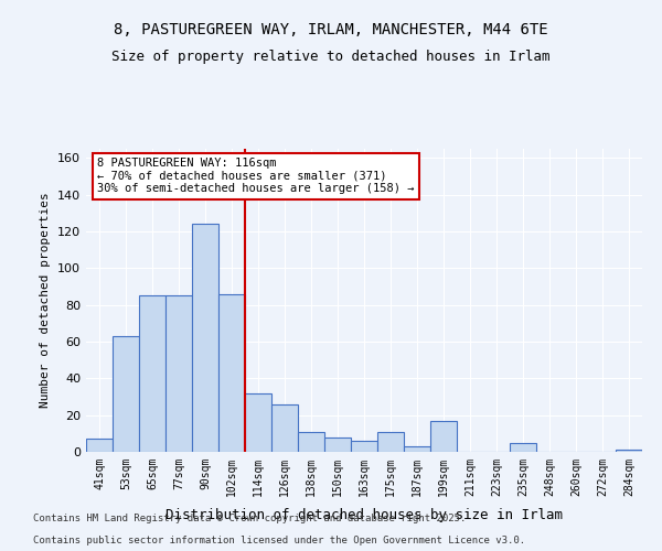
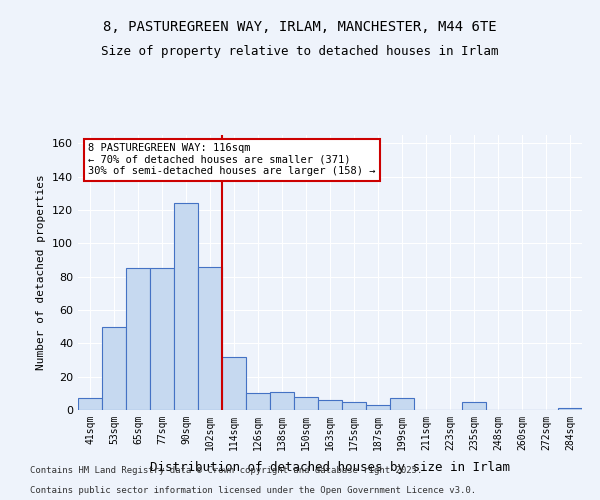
53sqm: 63 -> 50
126sqm: 26 -> 10
175sqm: 11 -> 5
199sqm: 17 -> 7
